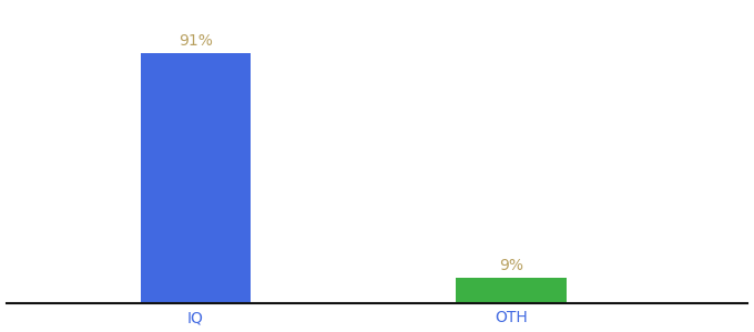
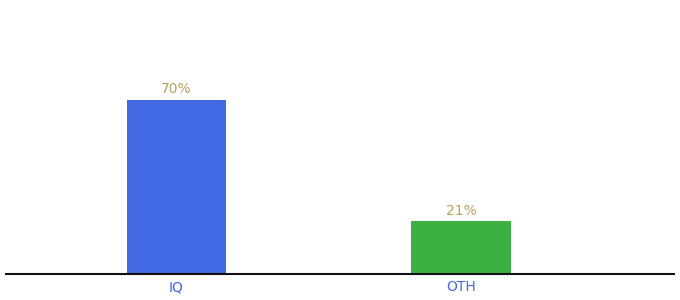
IQ: 91% -> 70%
OTH: 9% -> 21%
